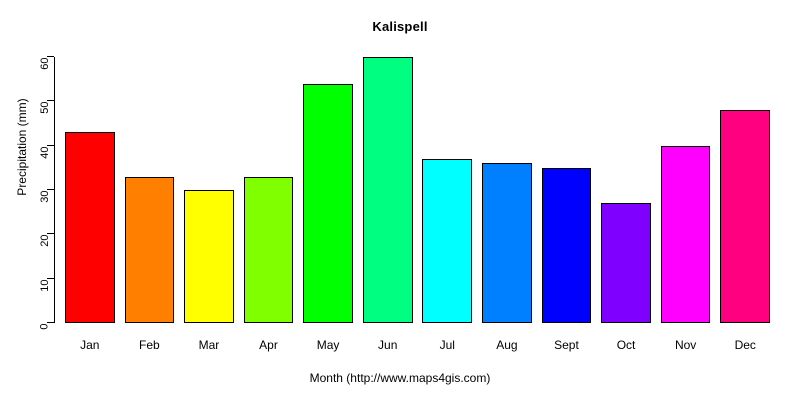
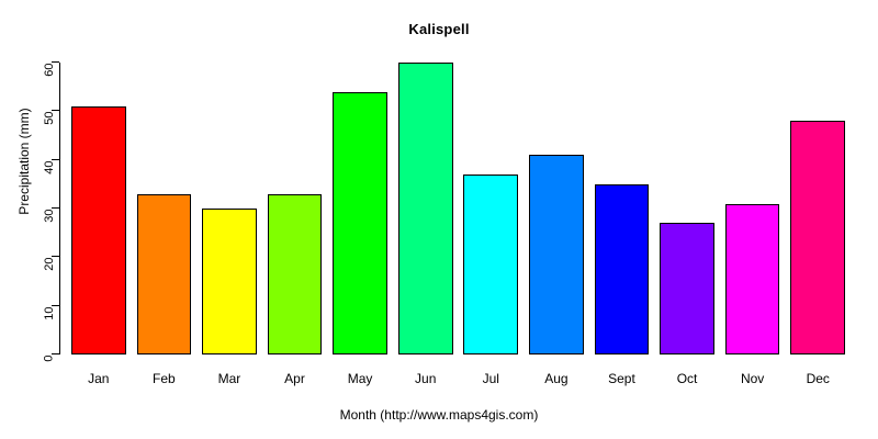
Jan: 43 -> 51
Aug: 36 -> 41
Nov: 40 -> 31
